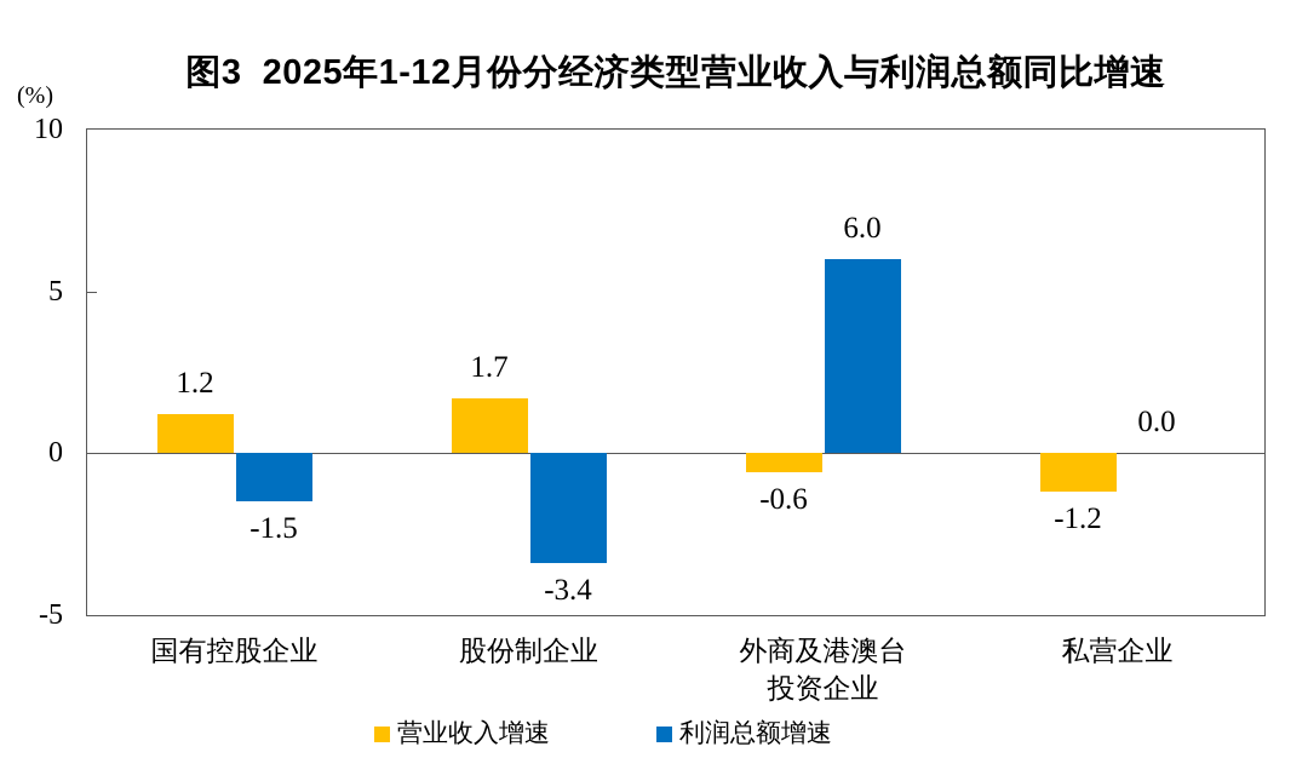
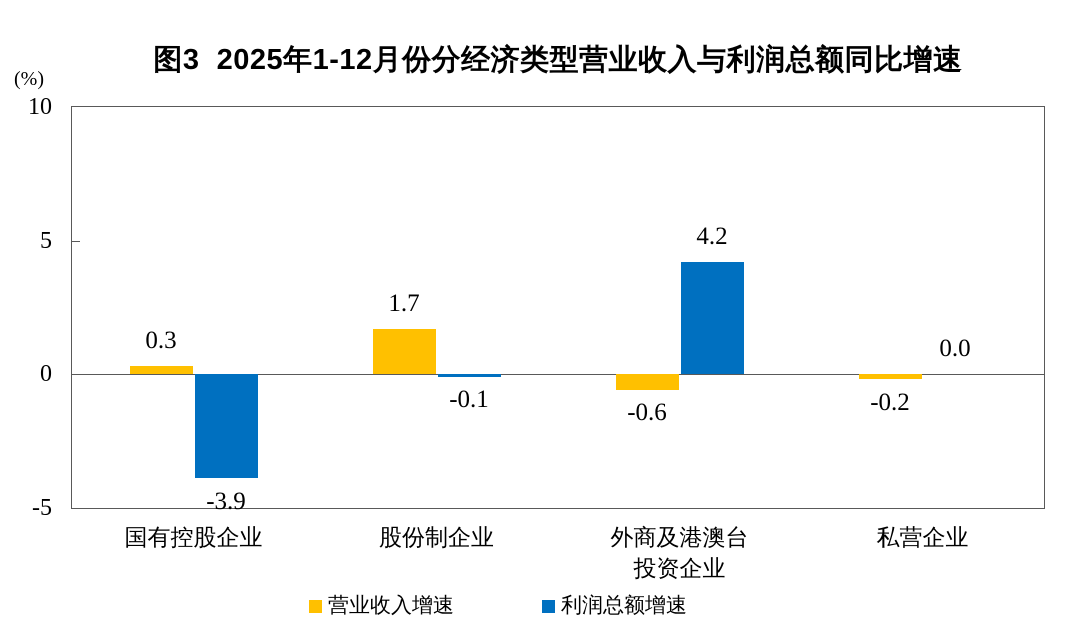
营业收入增速/国有控股企业: 1.2 -> 0.3
利润总额增速/国有控股企业: -1.5 -> -3.9
利润总额增速/股份制企业: -3.4 -> -0.1
利润总额增速/外商及港澳台 投资企业: 6.0 -> 4.2
营业收入增速/私营企业: -1.2 -> -0.2
